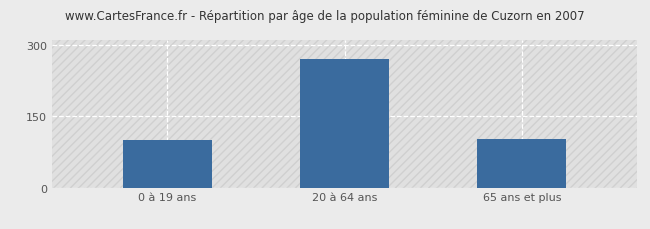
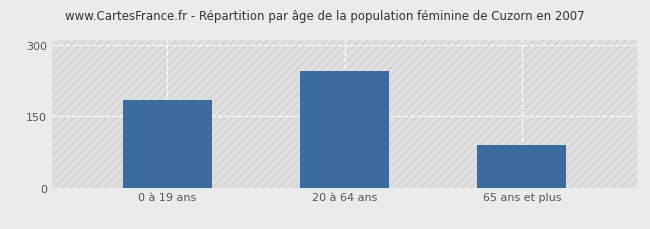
0 à 19 ans: 100 -> 185
20 à 64 ans: 270 -> 245
65 ans et plus: 102 -> 90
